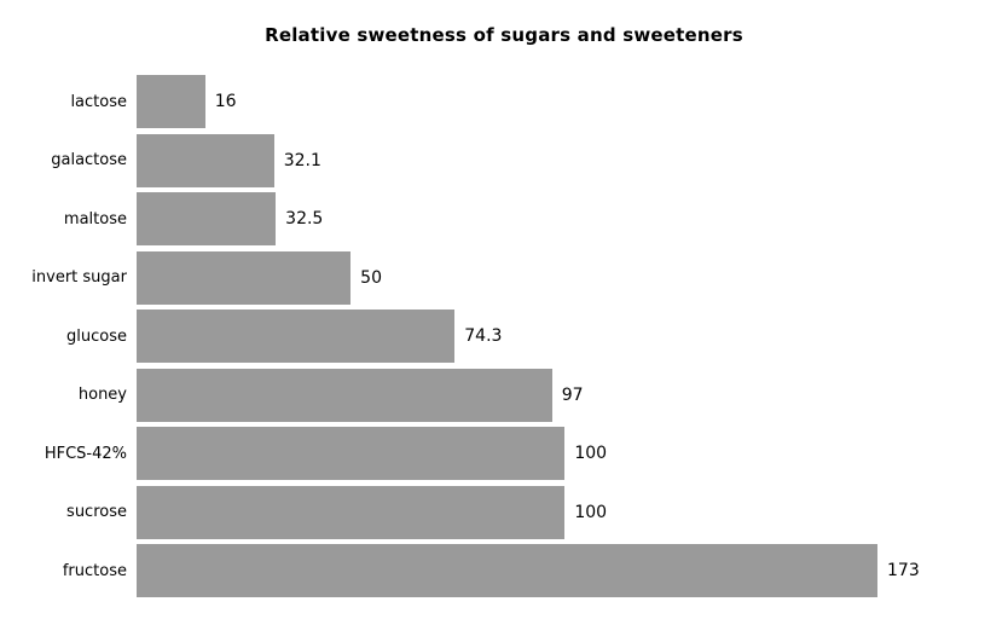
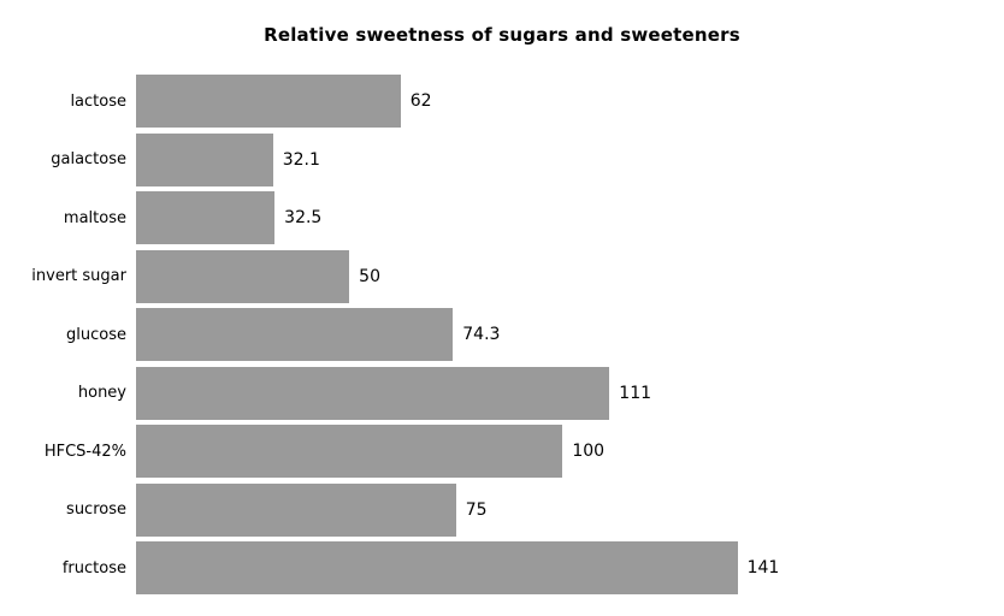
lactose: 16 -> 62
honey: 97 -> 111
sucrose: 100 -> 75
fructose: 173 -> 141
